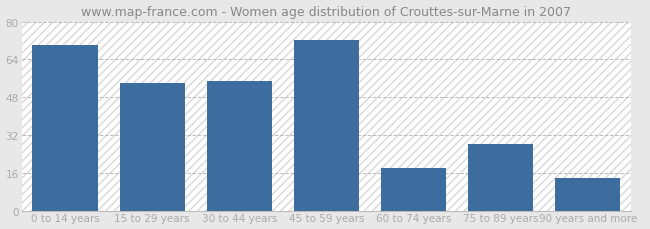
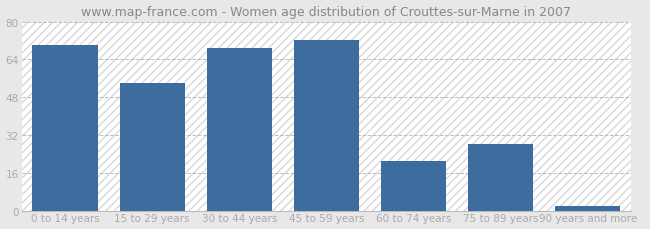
30 to 44 years: 55 -> 69
60 to 74 years: 18 -> 21
90 years and more: 14 -> 2
